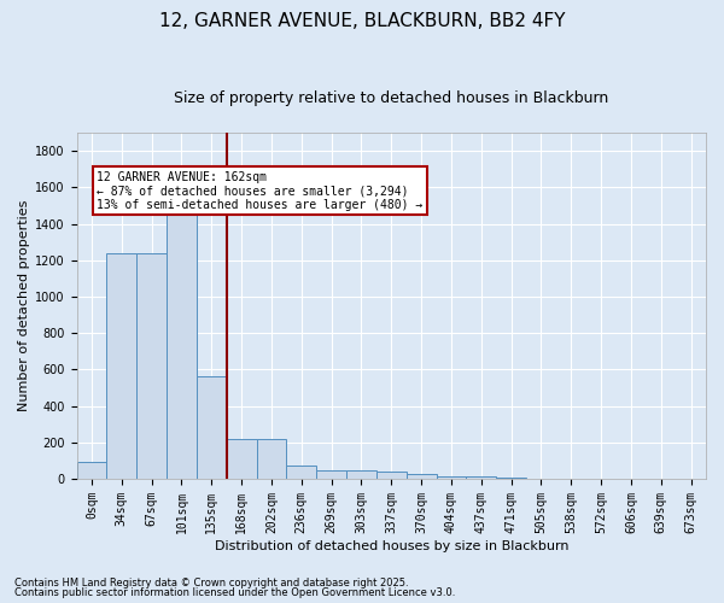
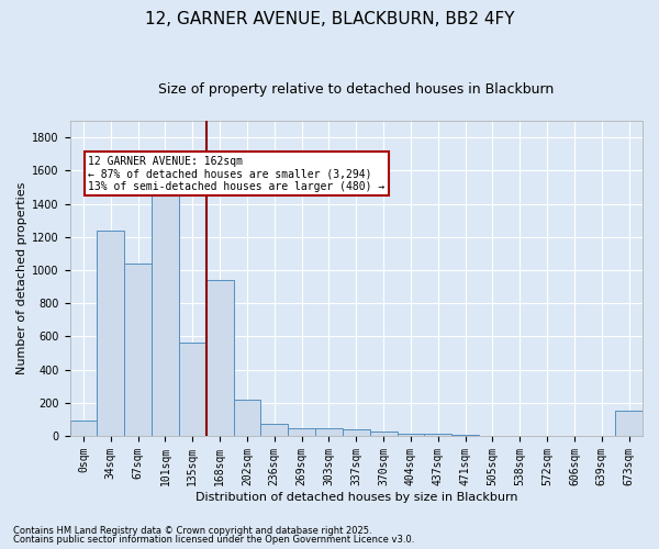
67sqm: 1240 -> 1040
168sqm: 220 -> 940
673sqm: 0 -> 150
